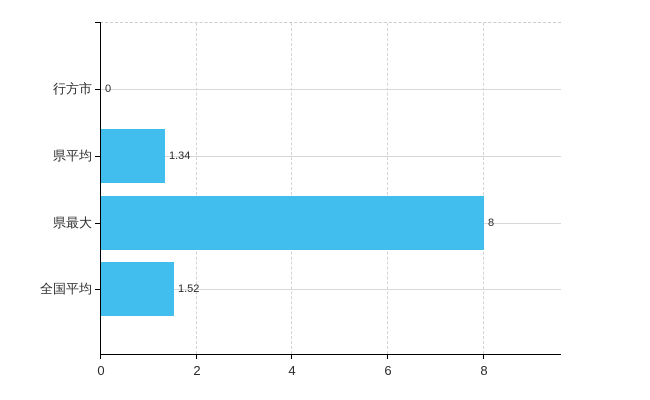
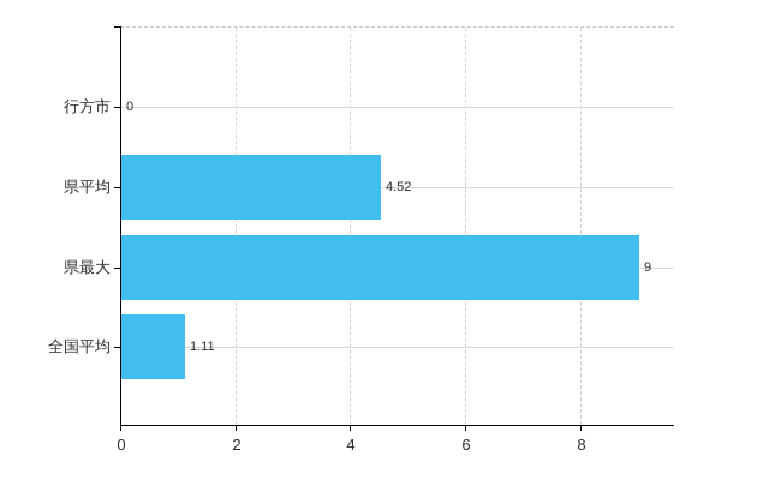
県平均: 1.34 -> 4.52
県最大: 8 -> 9
全国平均: 1.52 -> 1.11
